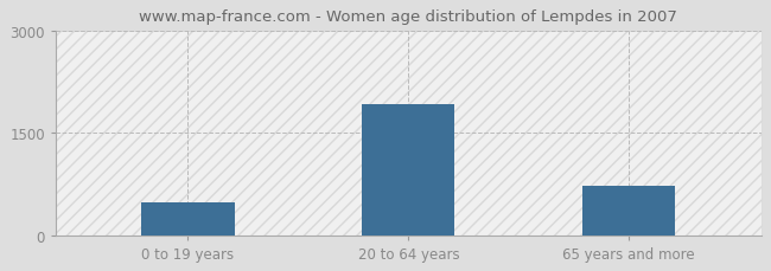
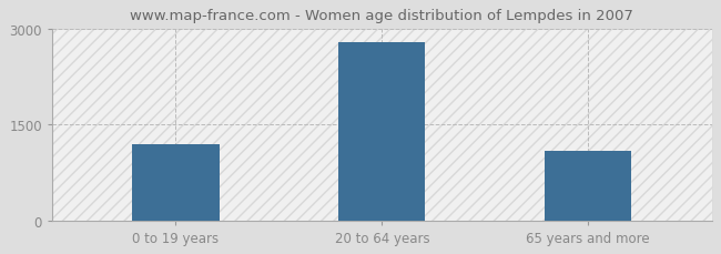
0 to 19 years: 480 -> 1190
20 to 64 years: 1920 -> 2790
65 years and more: 720 -> 1080
